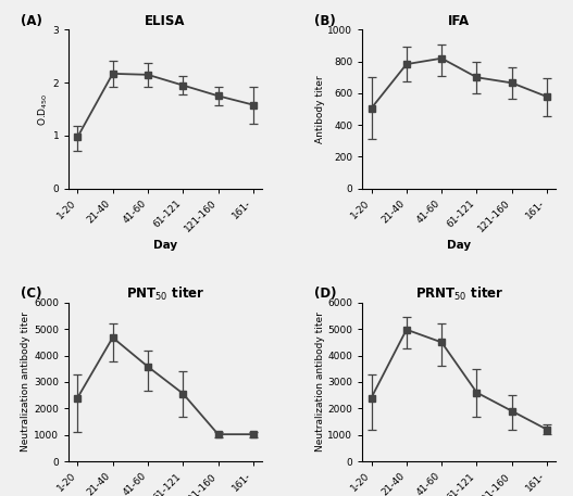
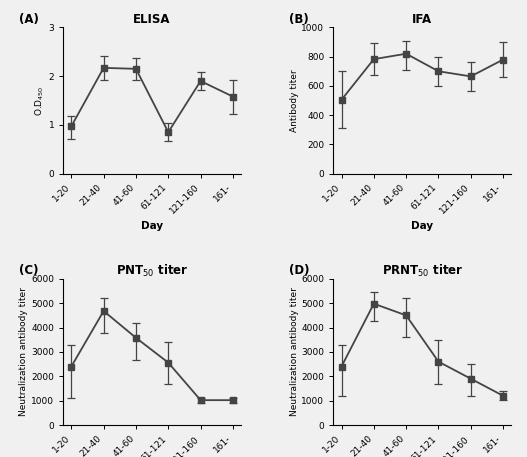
ELISA/61-121: 1.95 -> 0.85
ELISA/121-160: 1.75 -> 1.90
IFA/161-: 580 -> 780
